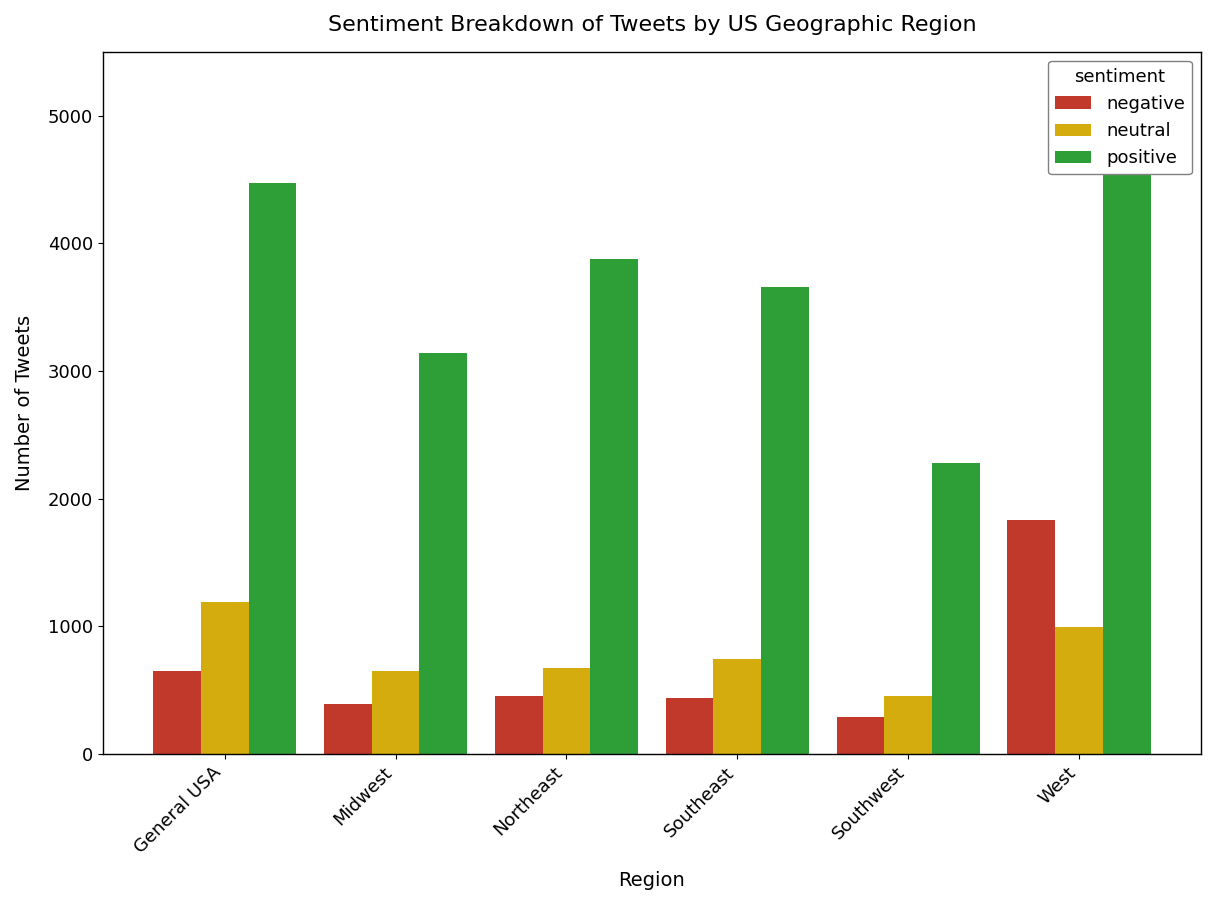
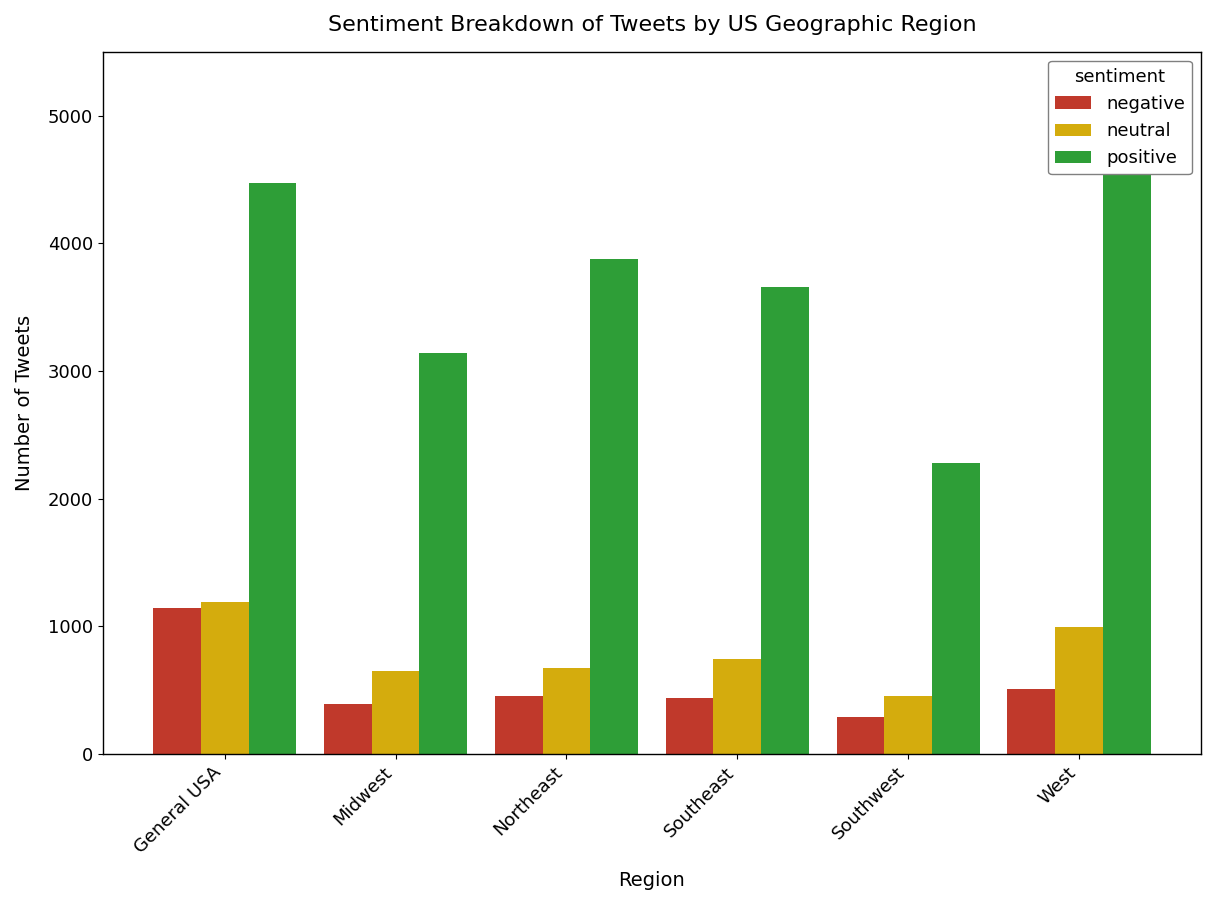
negative/General USA: 650 -> 1140
negative/West: 1830 -> 510
